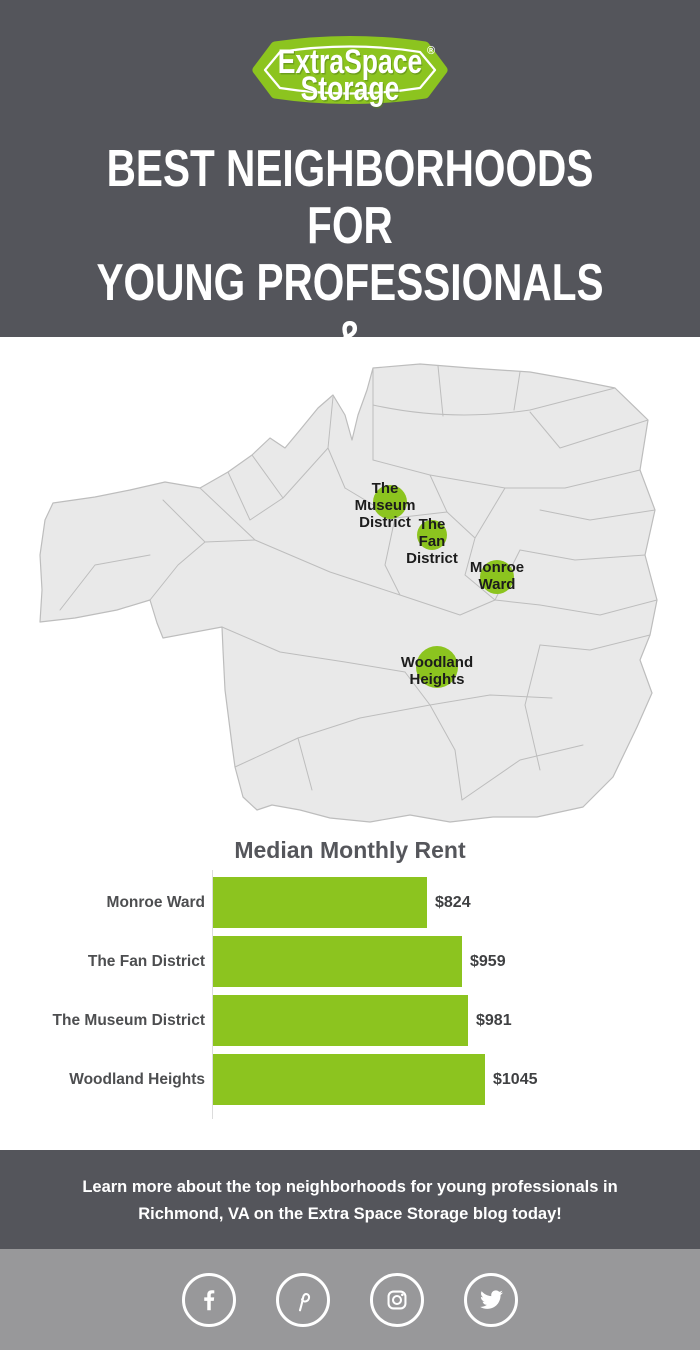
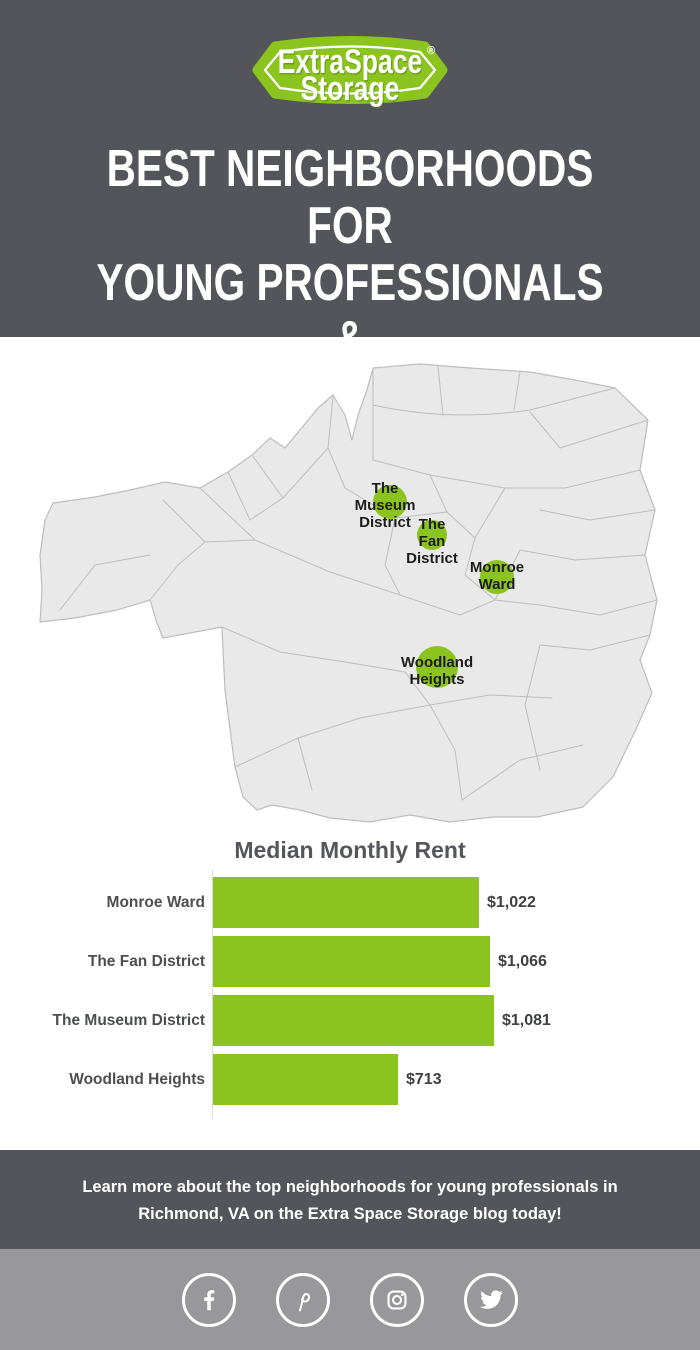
Monroe Ward: $824 -> $1,022
The Fan District: $959 -> $1,066
The Museum District: $981 -> $1,081
Woodland Heights: $1045 -> $713
